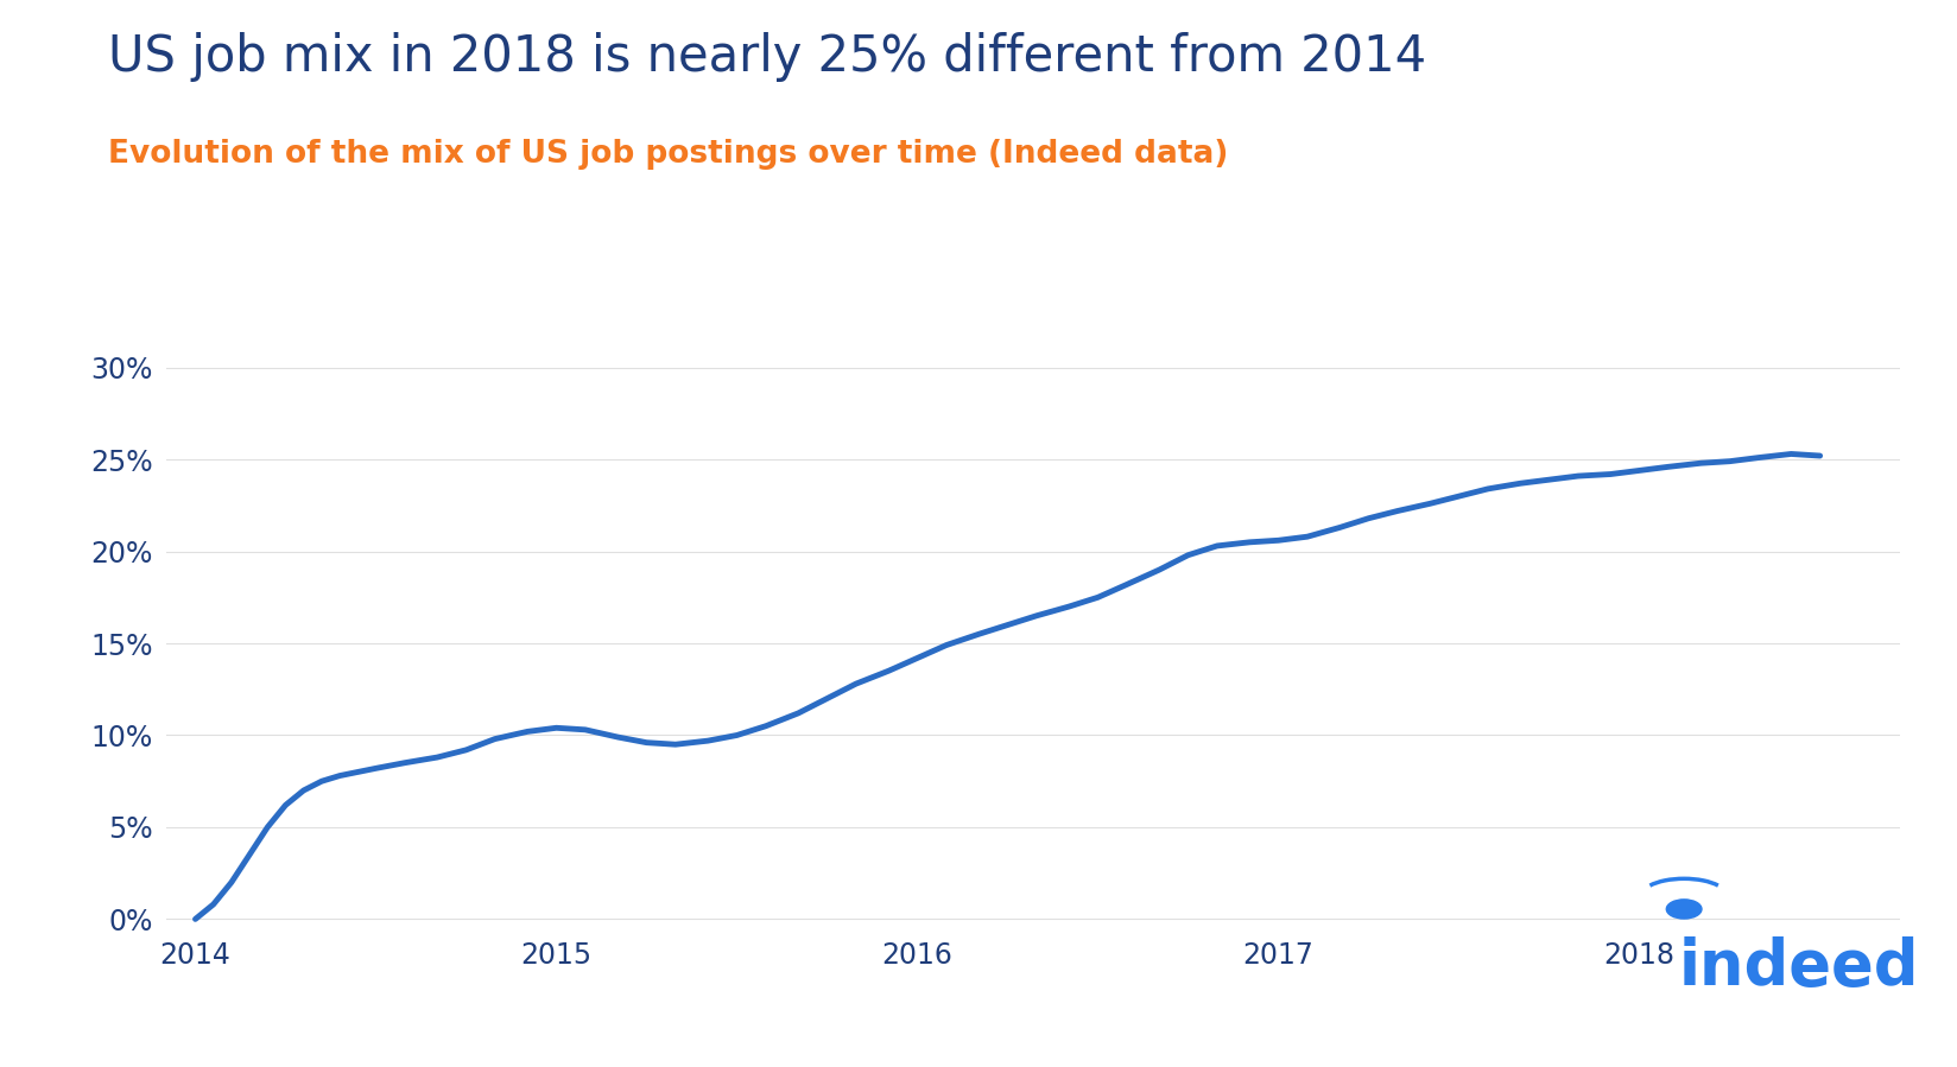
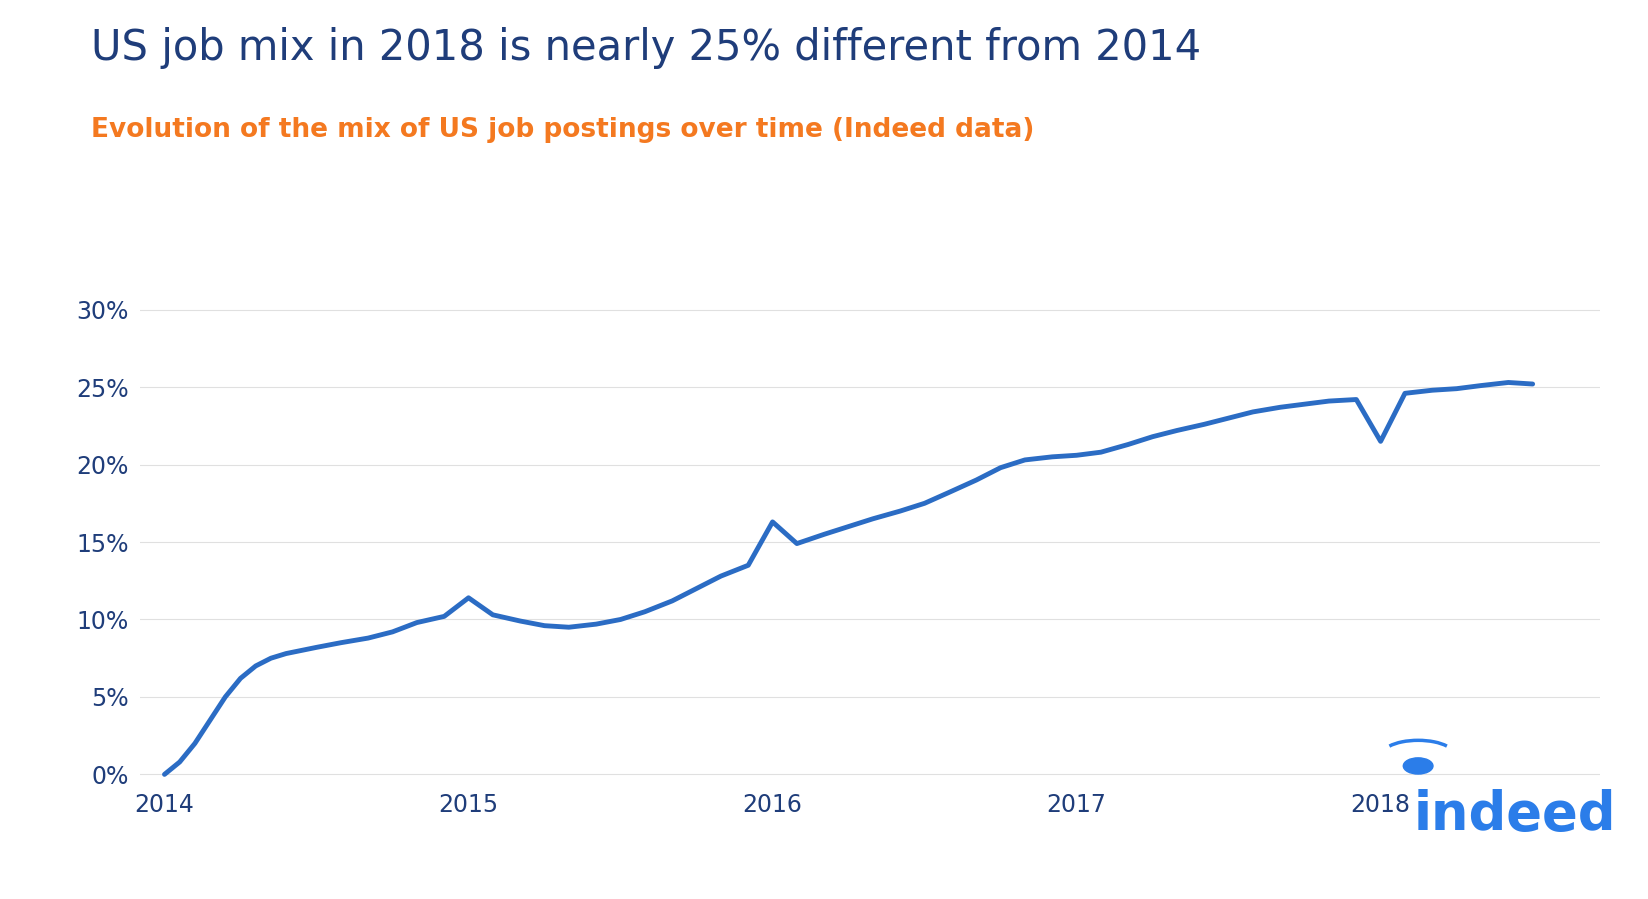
2015: 10.4% -> 11.4%
2016: 14.2% -> 16.3%
2018: 24.4% -> 21.5%
